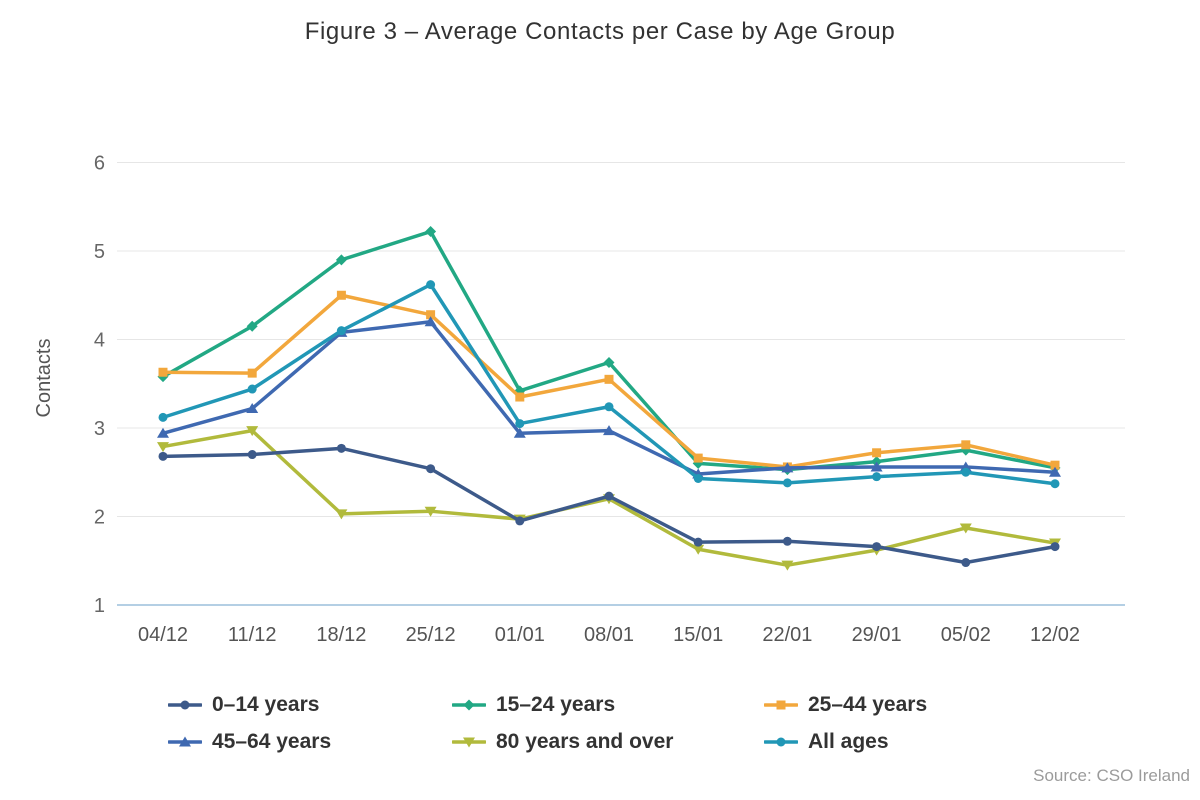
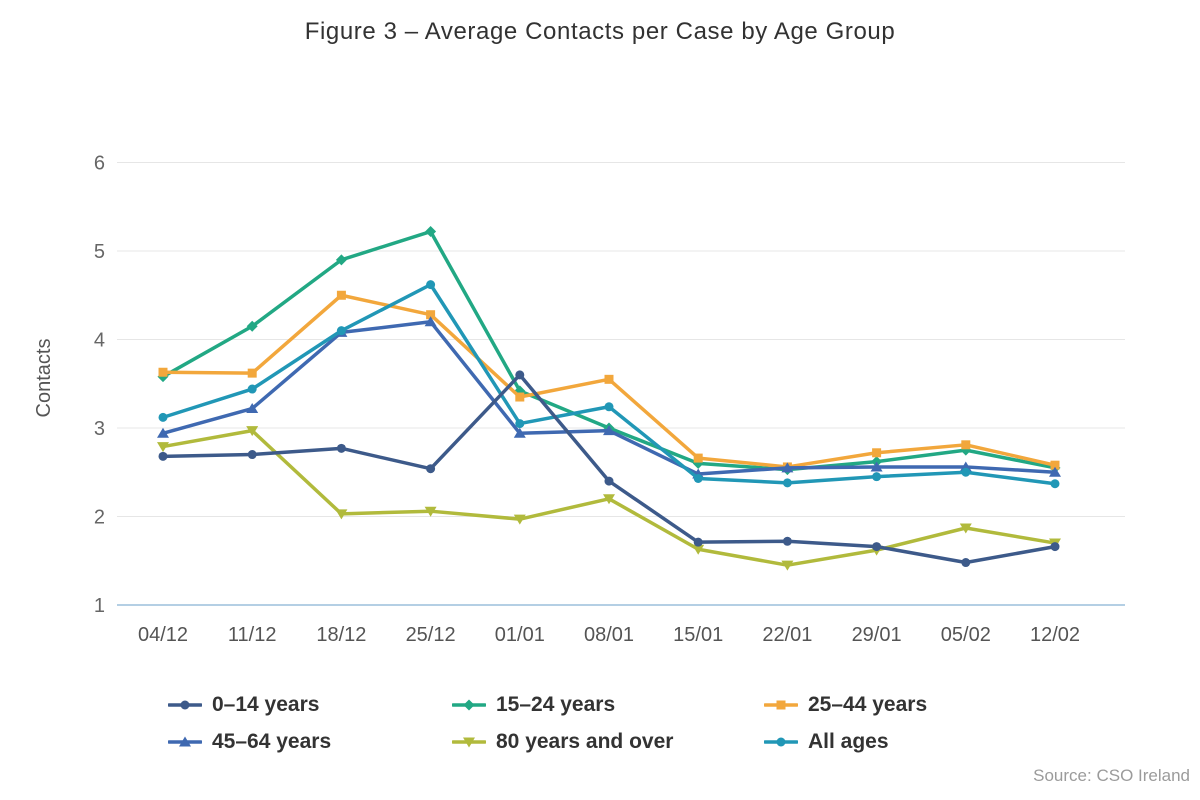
0–14 years/01/01: 1.9 -> 3.6
0–14 years/08/01: 2.2 -> 2.4
15–24 years/08/01: 3.7 -> 3.0
